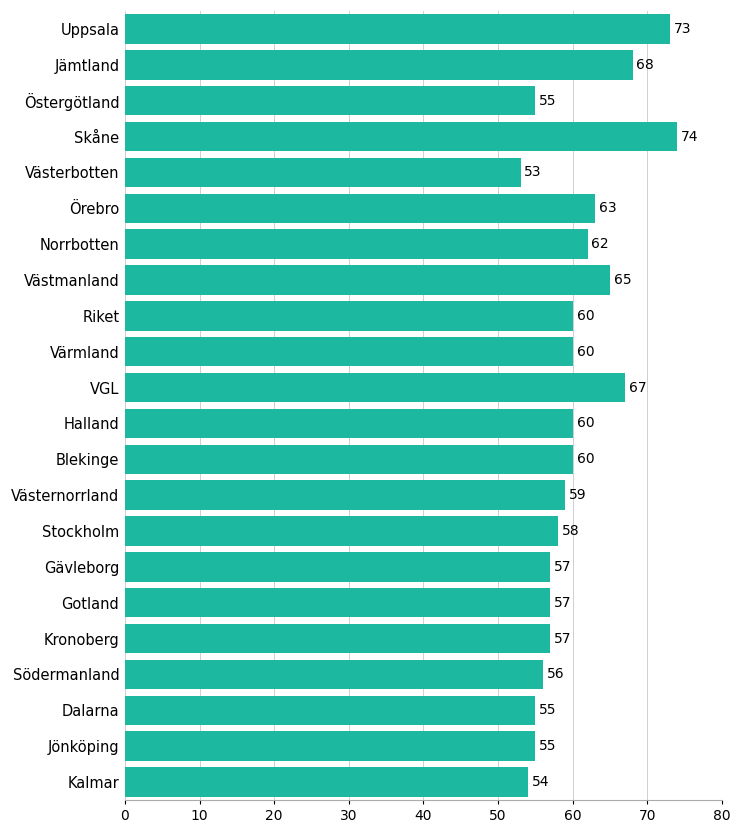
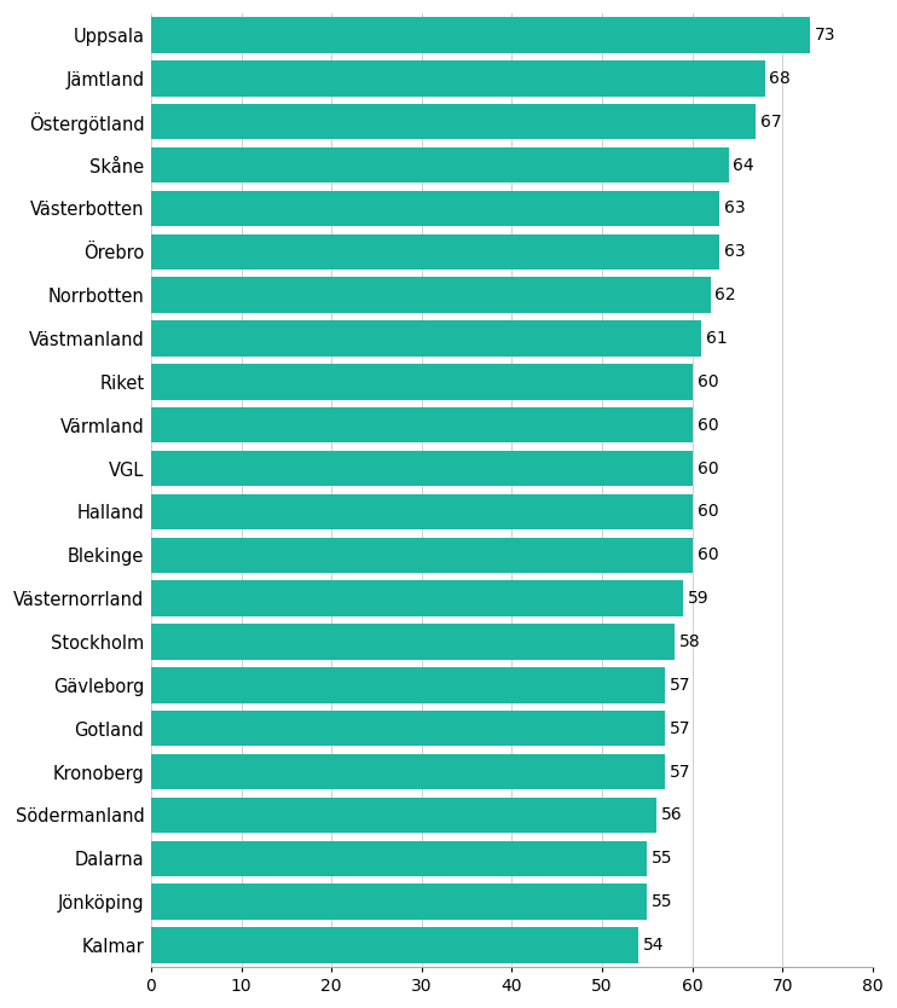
Östergötland: 55 -> 67
Skåne: 74 -> 64
Västerbotten: 53 -> 63
Västmanland: 65 -> 61
VGL: 67 -> 60
